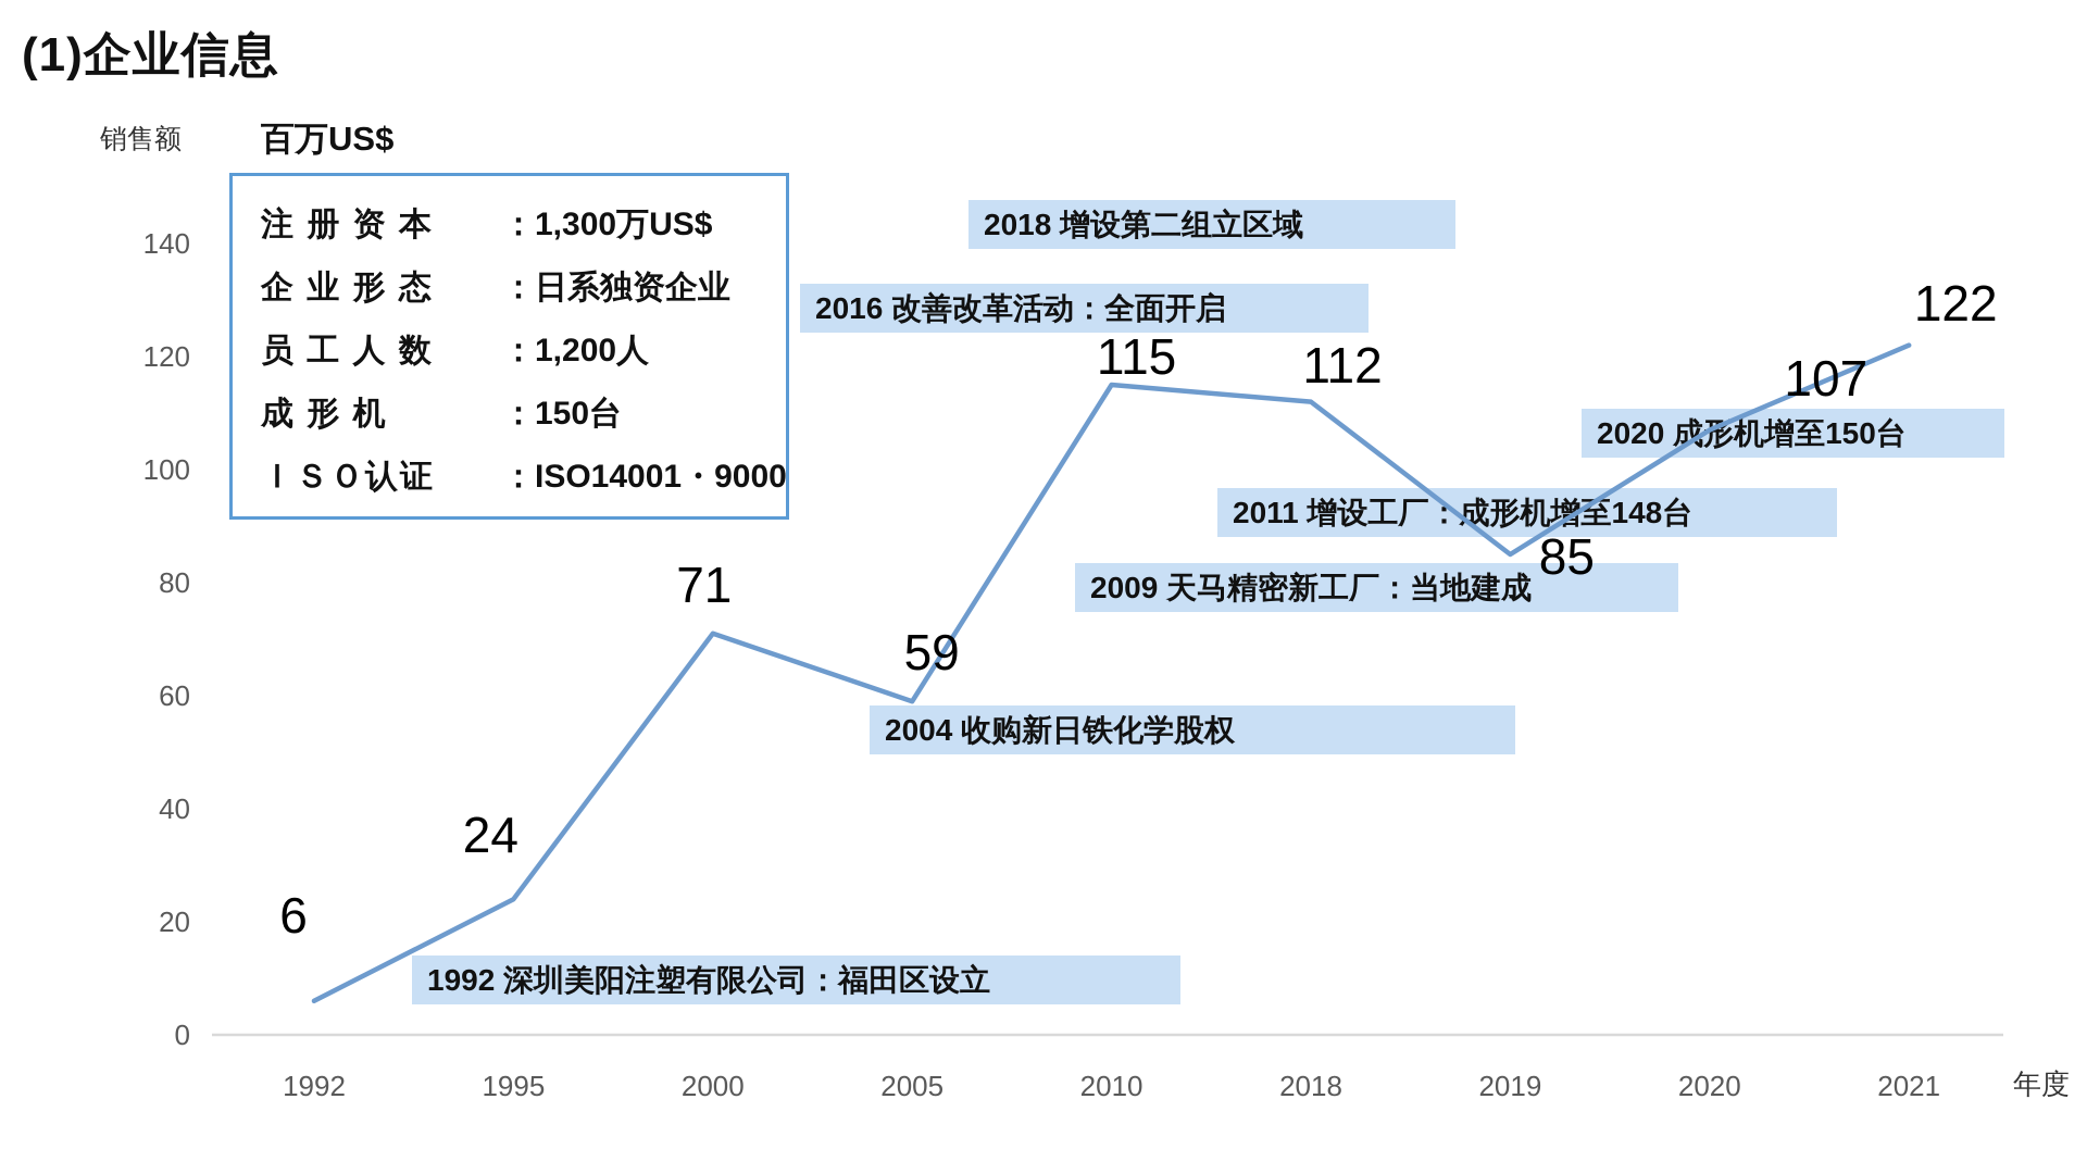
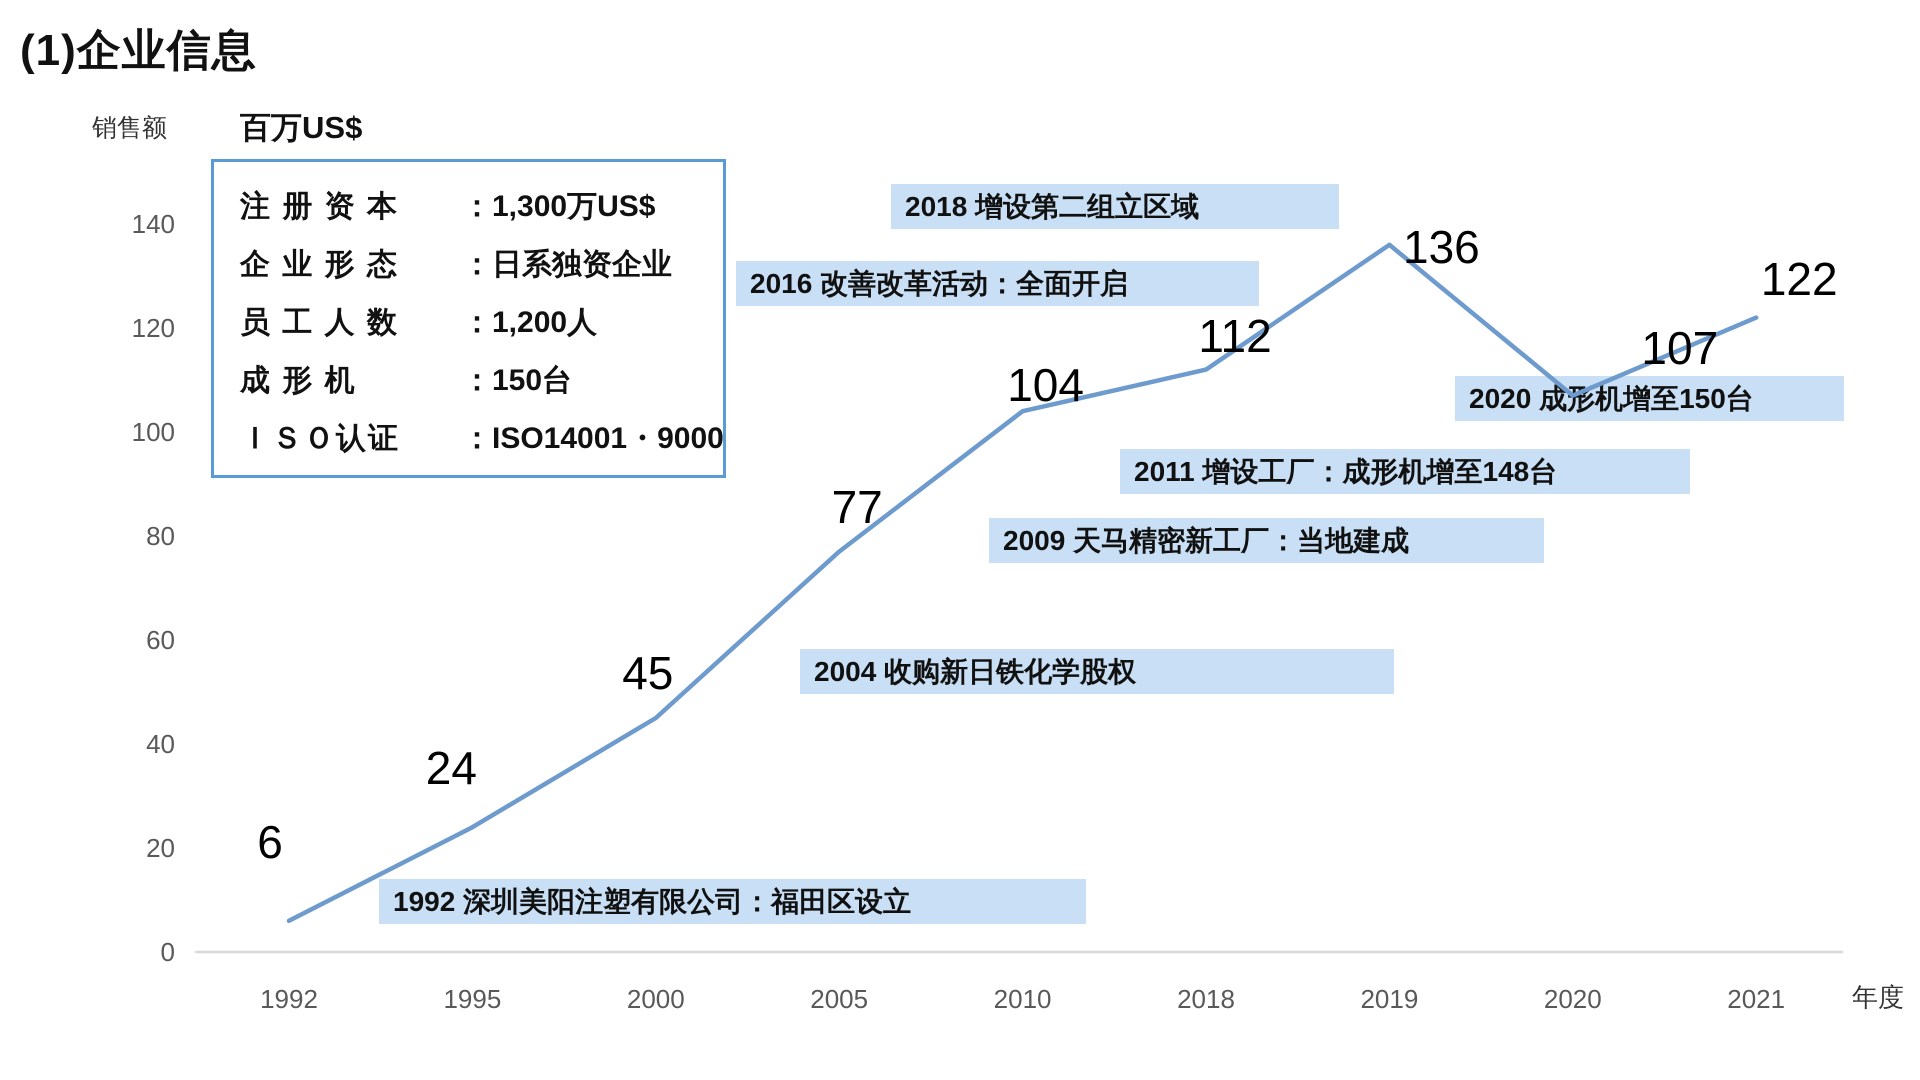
2000: 71 -> 45
2005: 59 -> 77
2010: 115 -> 104
2019: 85 -> 136
